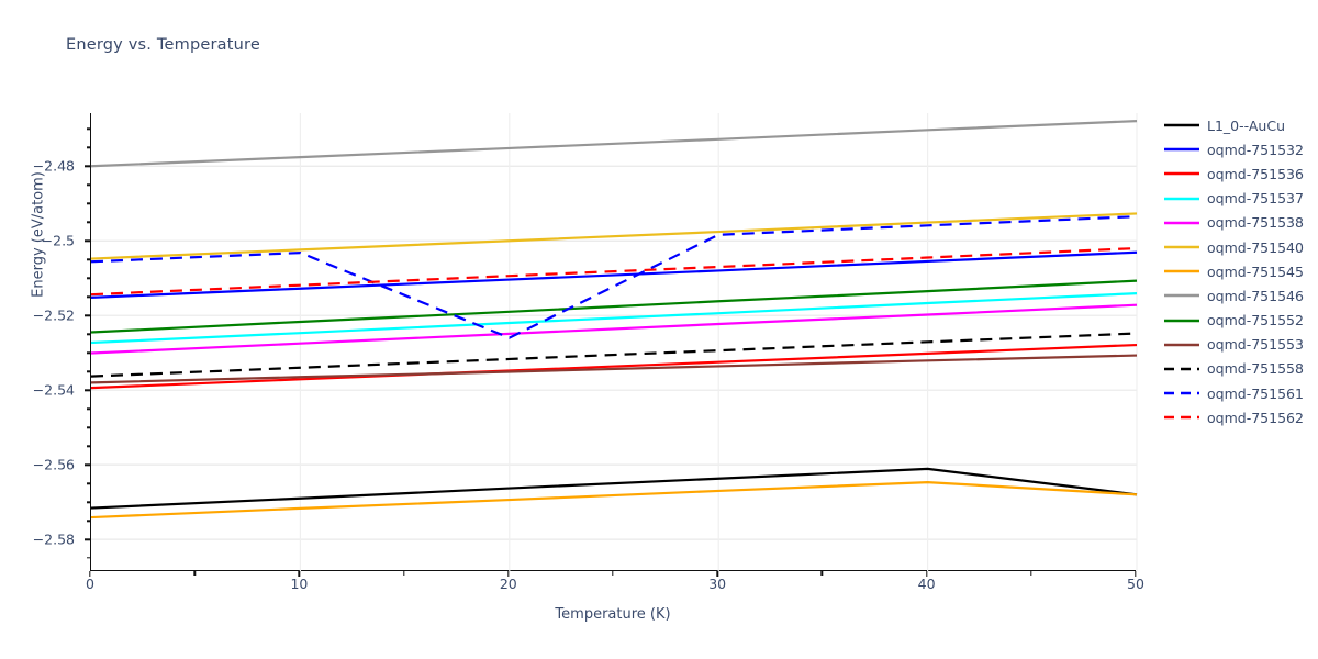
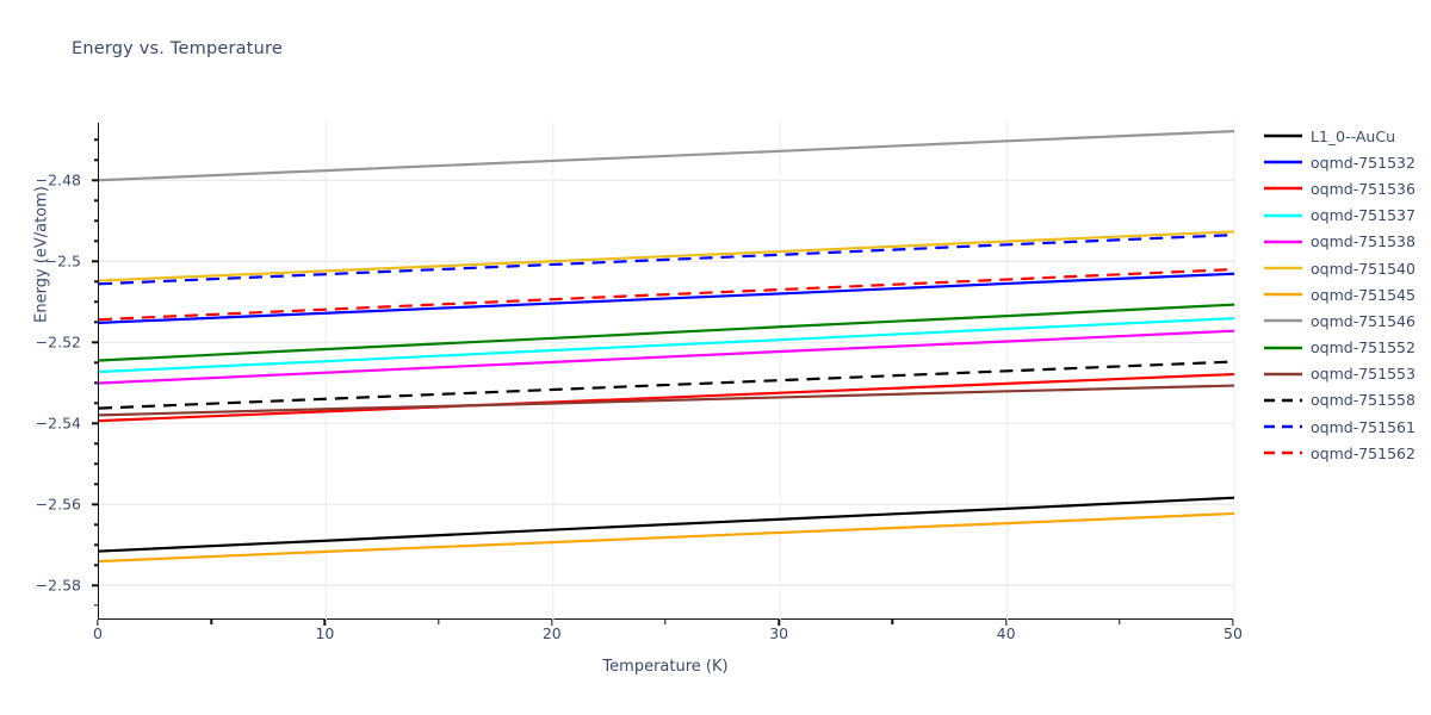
oqmd-751561/20: -2.526 -> -2.501
L1_0--AuCu/50: -2.568 -> -2.558
oqmd-751545/50: -2.568 -> -2.562
